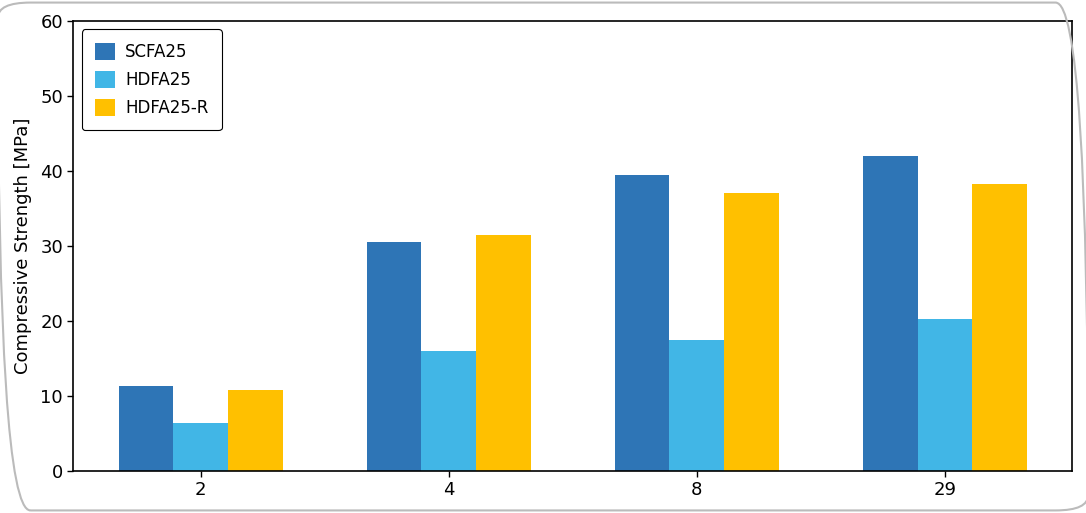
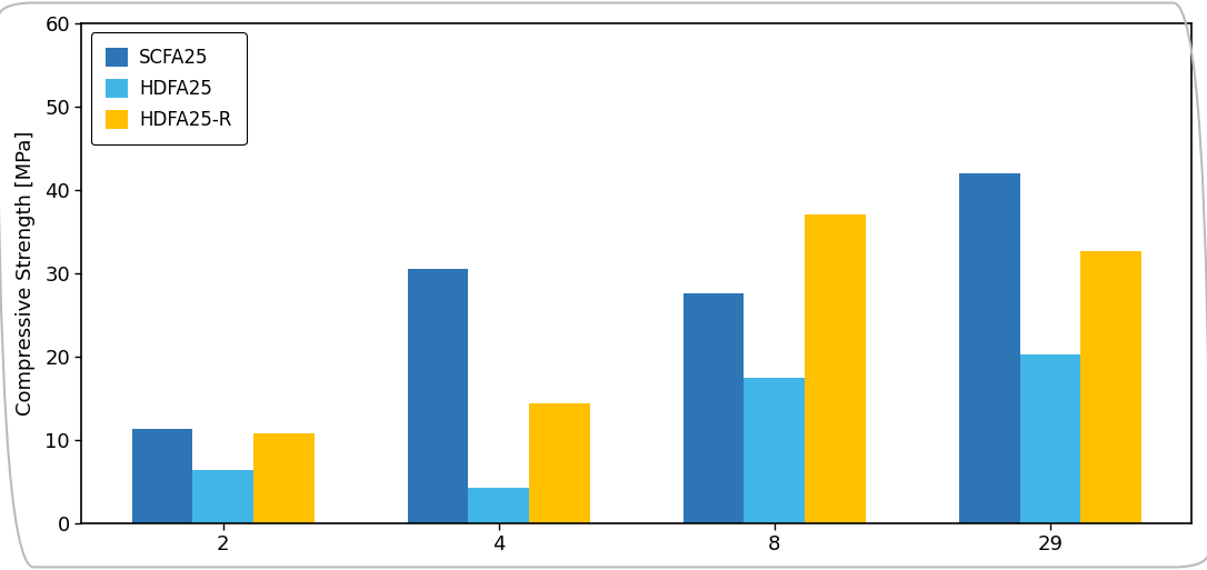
HDFA25/4: 16.0 -> 4.2
HDFA25-R/4: 31.5 -> 14.4
SCFA25/8: 39.5 -> 27.6
HDFA25-R/29: 38.2 -> 32.6
